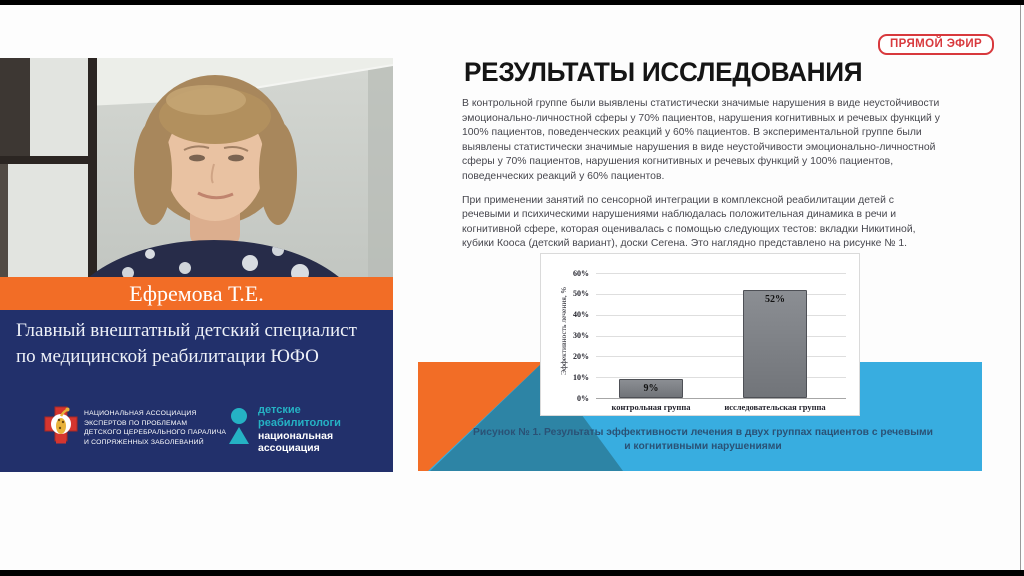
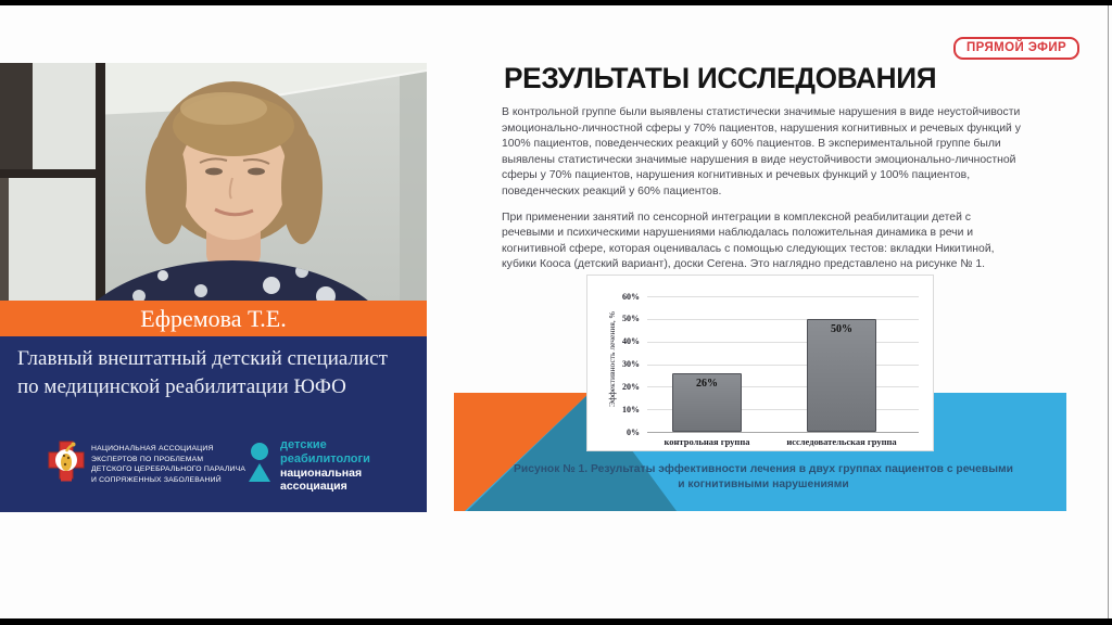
контрольная группа: 9% -> 26%
исследовательская группа: 52% -> 50%
